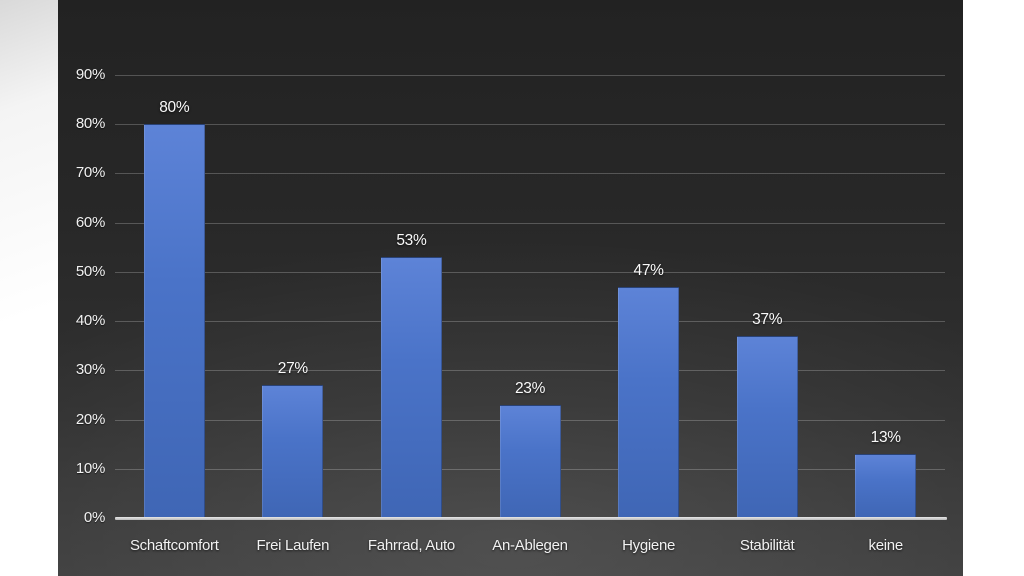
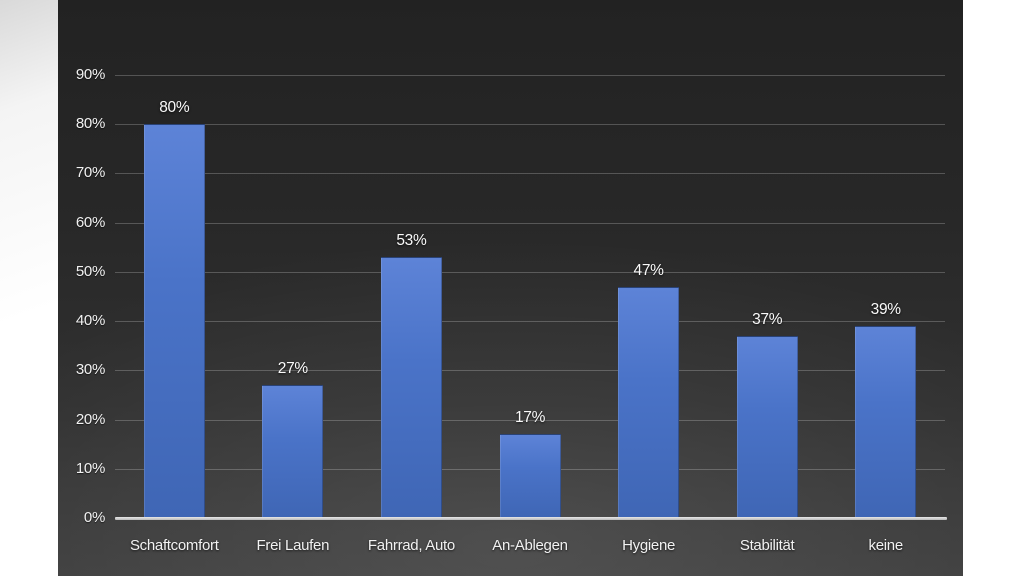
An-Ablegen: 23% -> 17%
keine: 13% -> 39%
